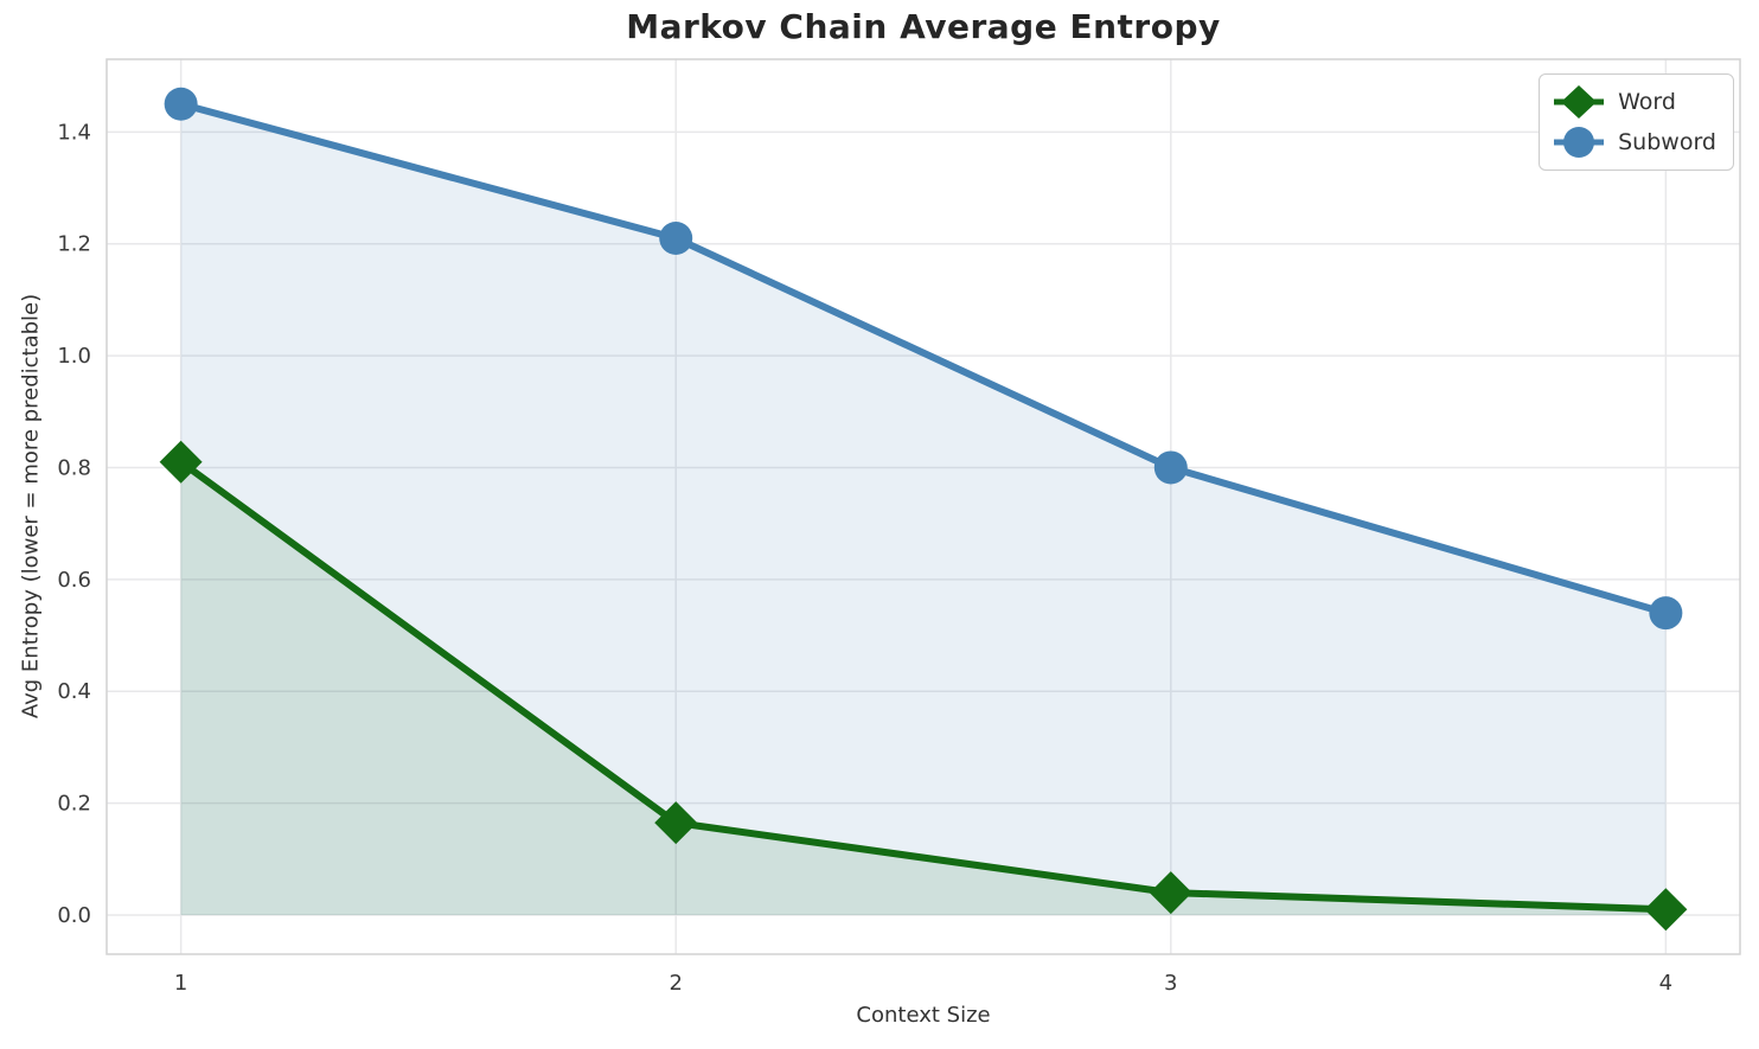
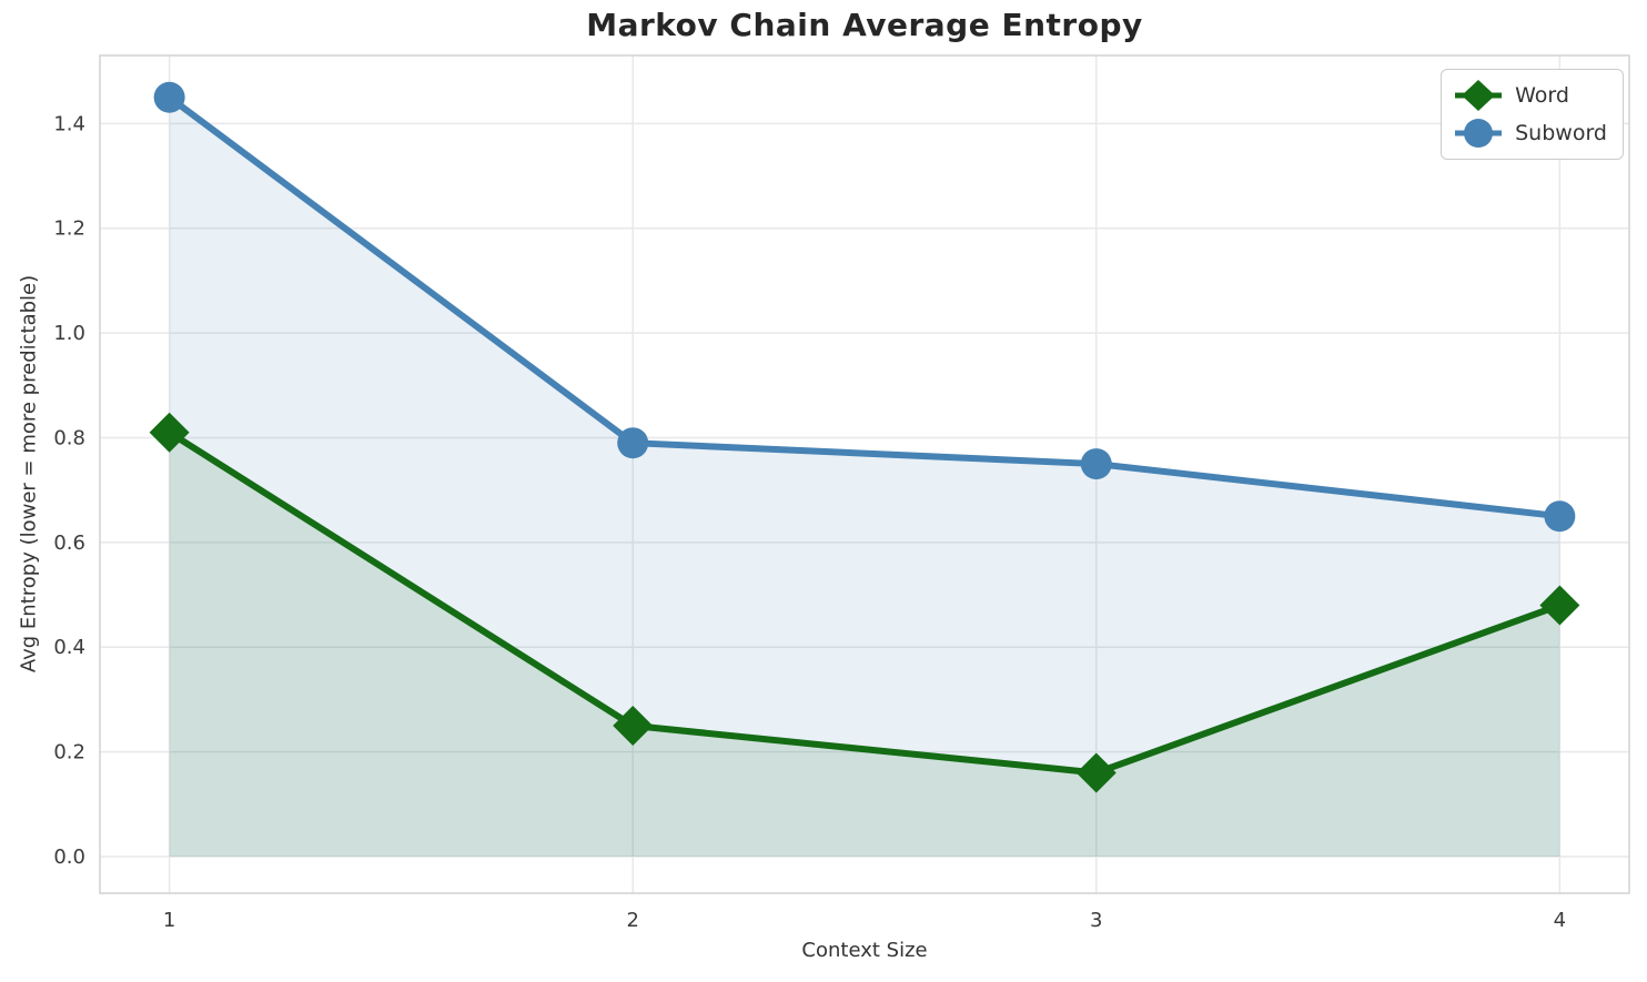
Word/2: 0.17 -> 0.25
Subword/2: 1.21 -> 0.79
Word/3: 0.04 -> 0.16
Subword/3: 0.80 -> 0.75
Word/4: 0.01 -> 0.48
Subword/4: 0.54 -> 0.65
